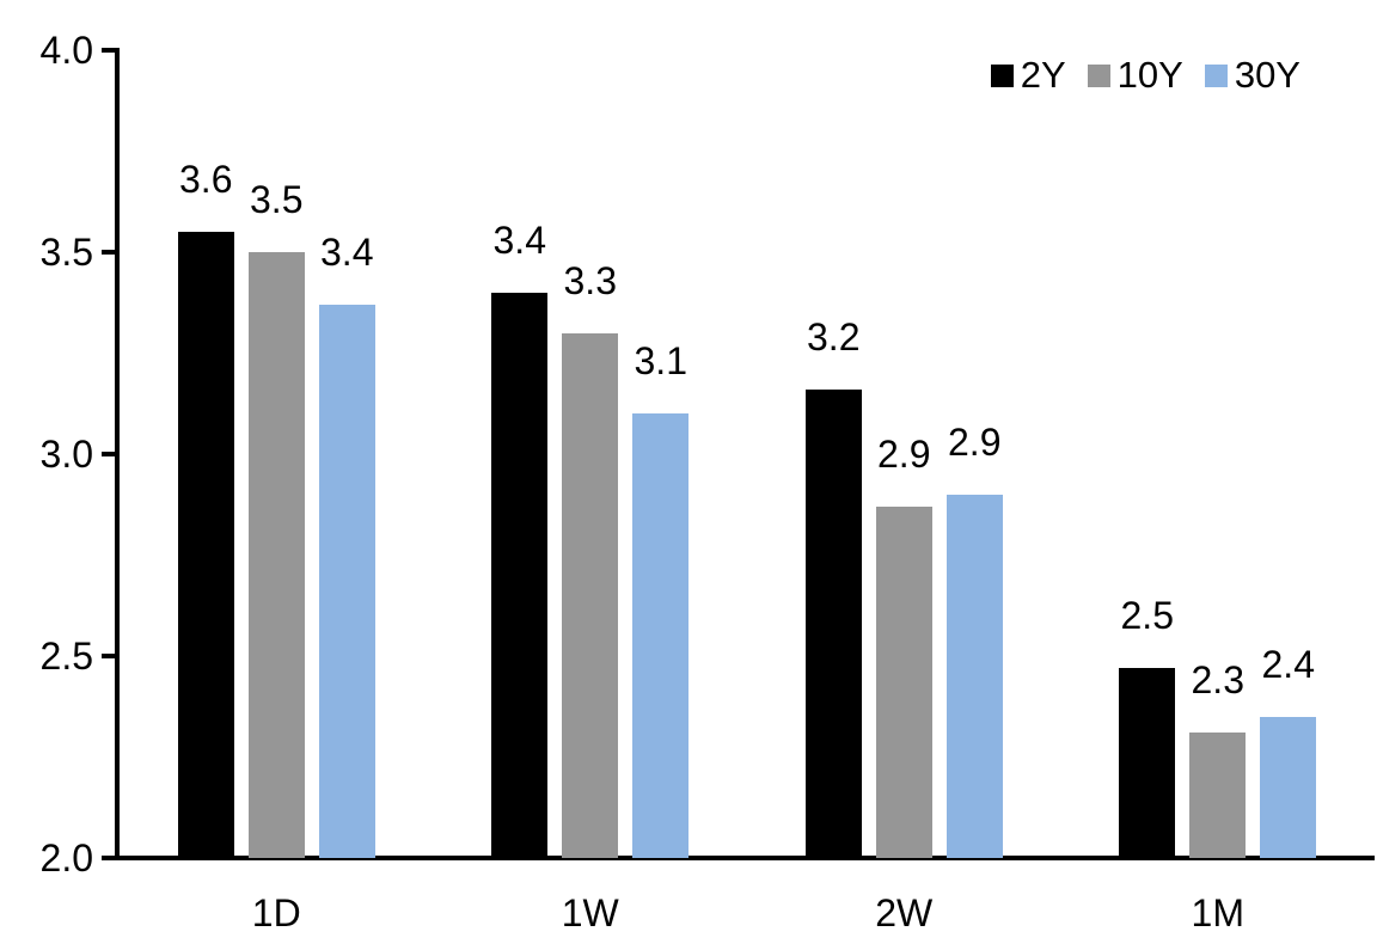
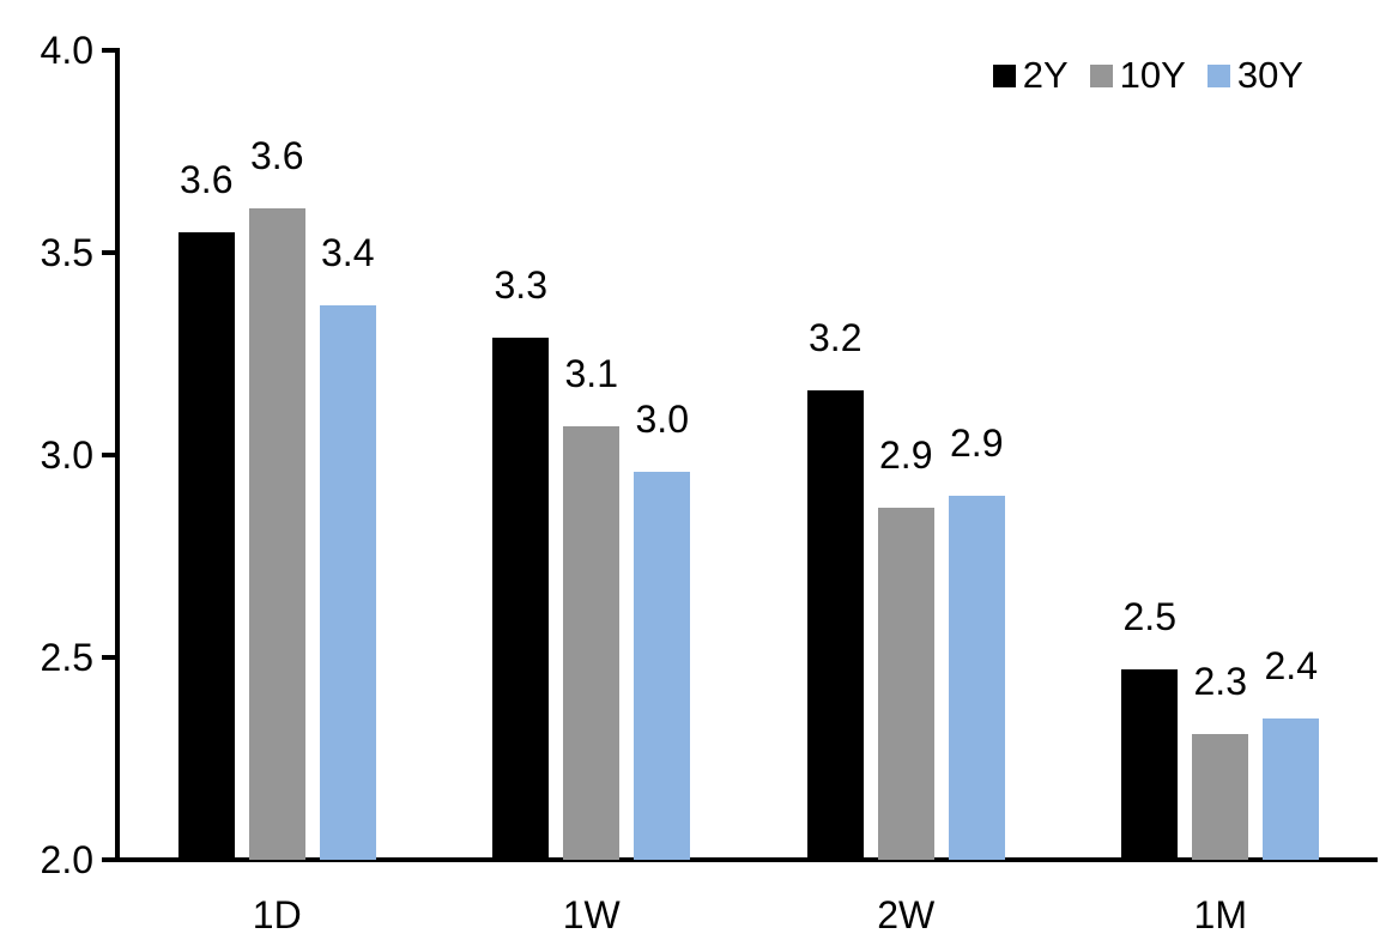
10Y/1D: 3.5 -> 3.6
2Y/1W: 3.4 -> 3.3
10Y/1W: 3.3 -> 3.1
30Y/1W: 3.1 -> 3.0
